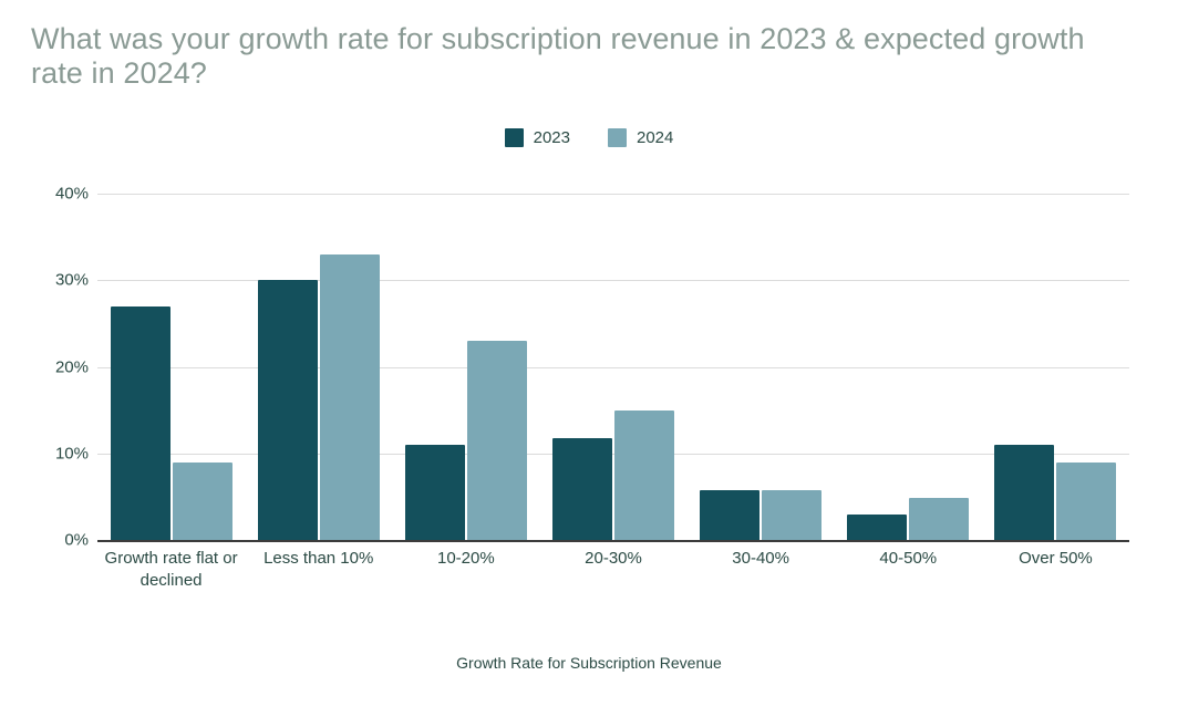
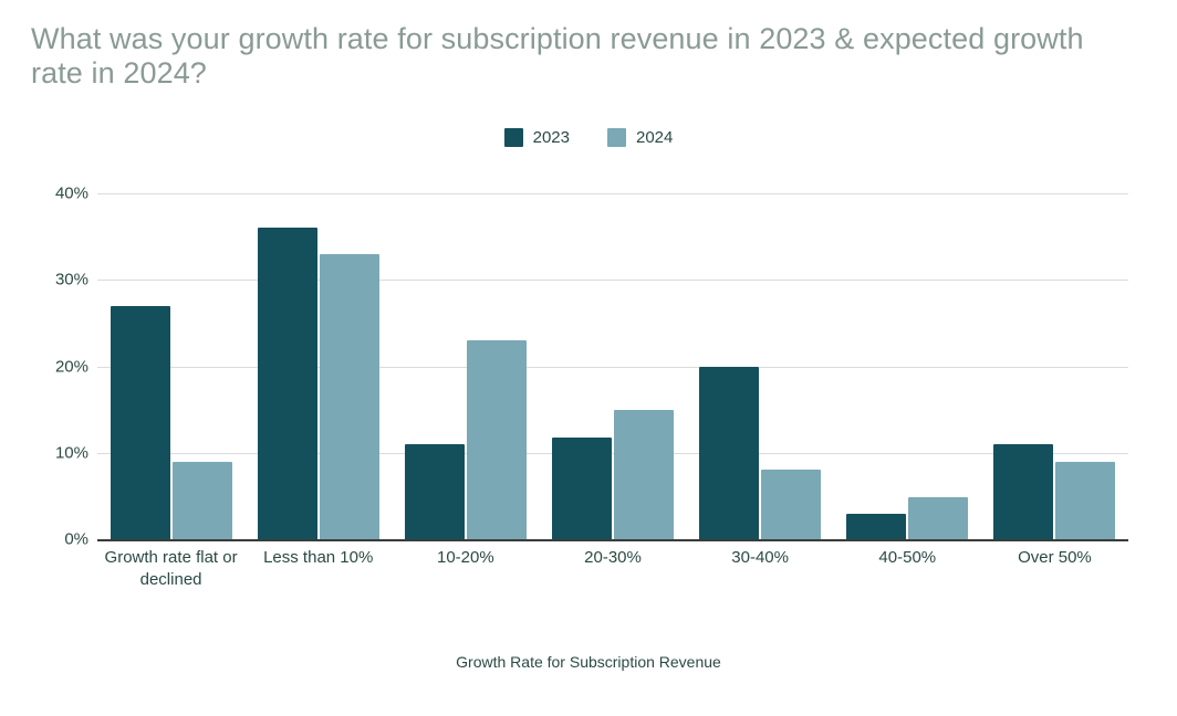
2023/Less than 10%: 30% -> 36%
2023/30-40%: 6% -> 20%
2024/30-40%: 6% -> 8%
